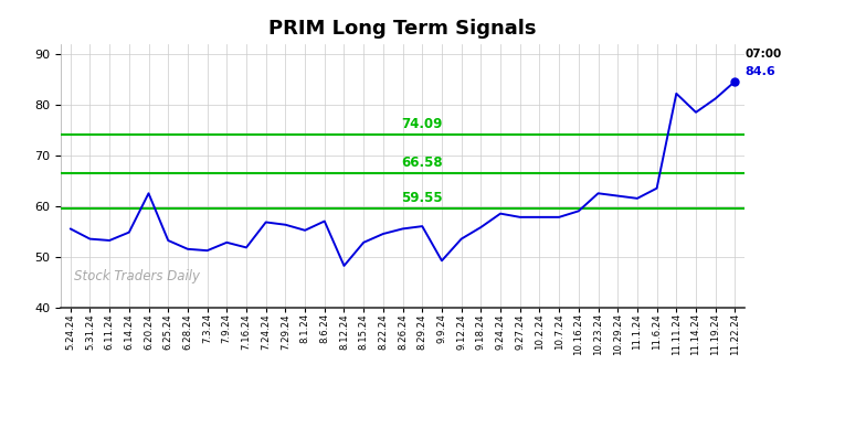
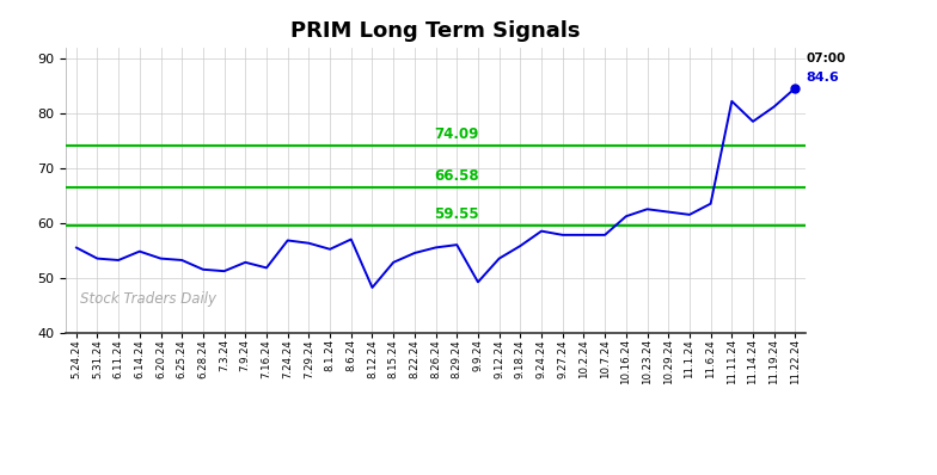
6.20.24: 62.5 -> 53.5
10.16.24: 59.0 -> 61.2
